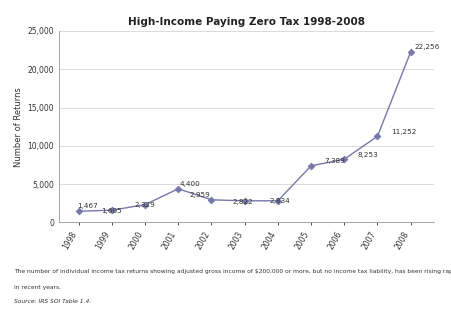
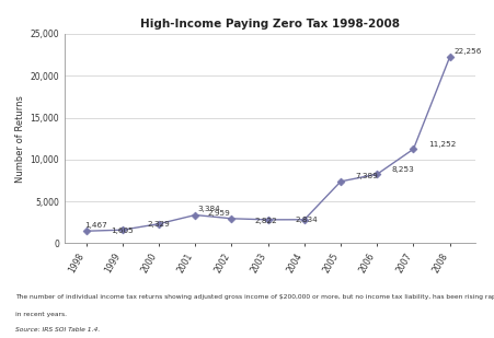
2001: 4,400 -> 3,400
